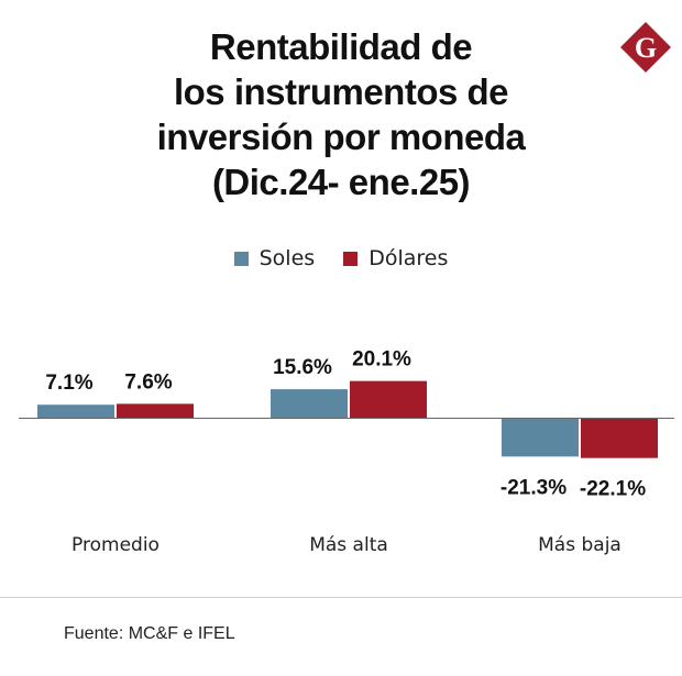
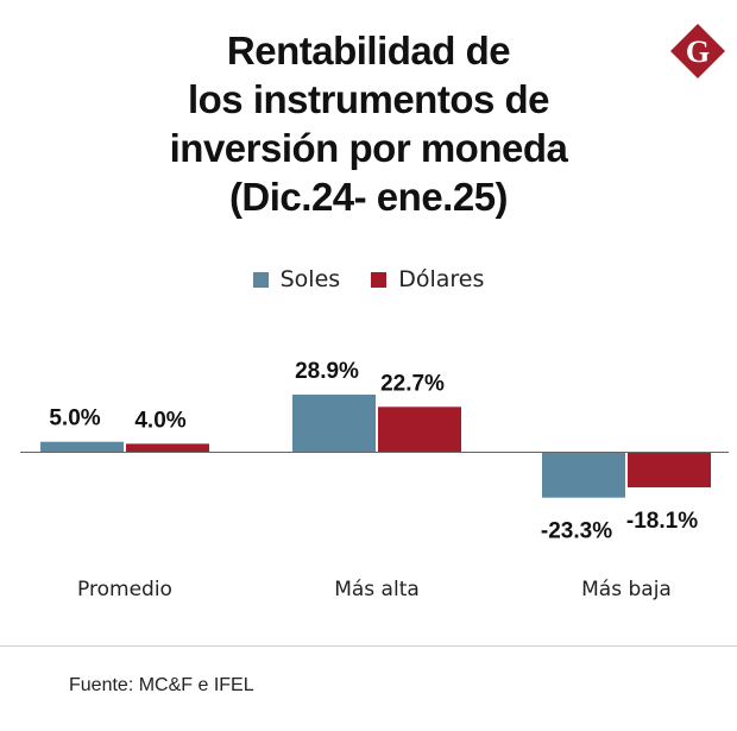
Soles/Promedio: 7.1% -> 5.0%
Dólares/Promedio: 7.6% -> 4.0%
Soles/Más alta: 15.6% -> 28.9%
Dólares/Más alta: 20.1% -> 22.7%
Soles/Más baja: -21.3% -> -23.3%
Dólares/Más baja: -22.1% -> -18.1%
